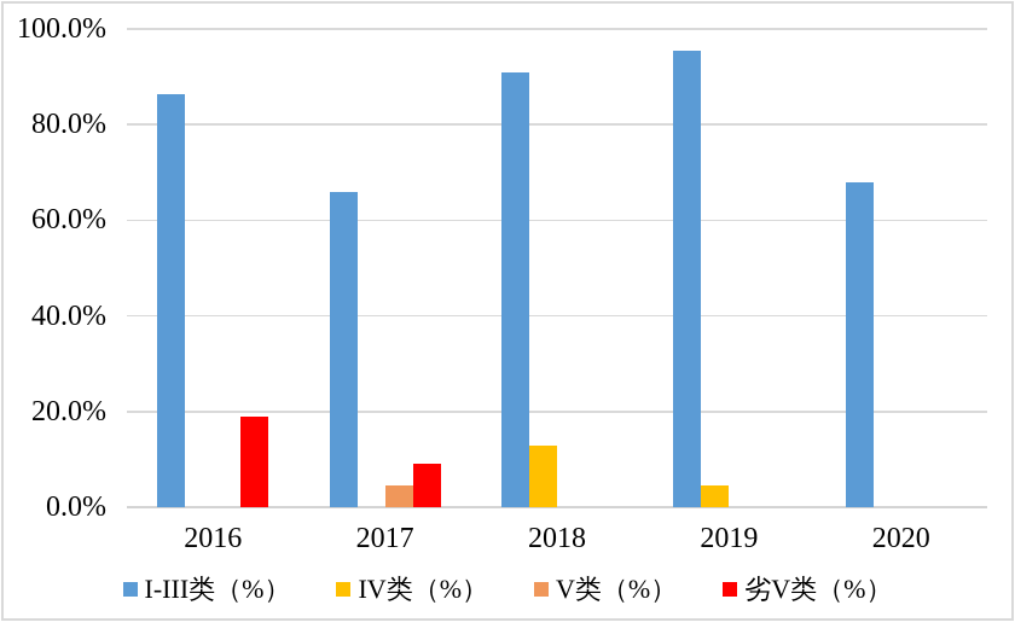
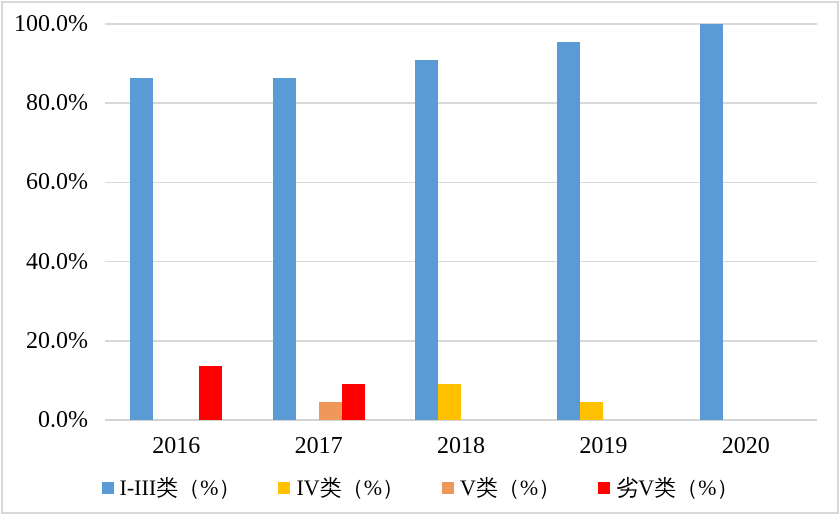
劣V类（%）/2016: 19% -> 14%
I-III类（%）/2017: 66% -> 86%
IV类（%）/2018: 13% -> 9%
I-III类（%）/2020: 68% -> 100%
